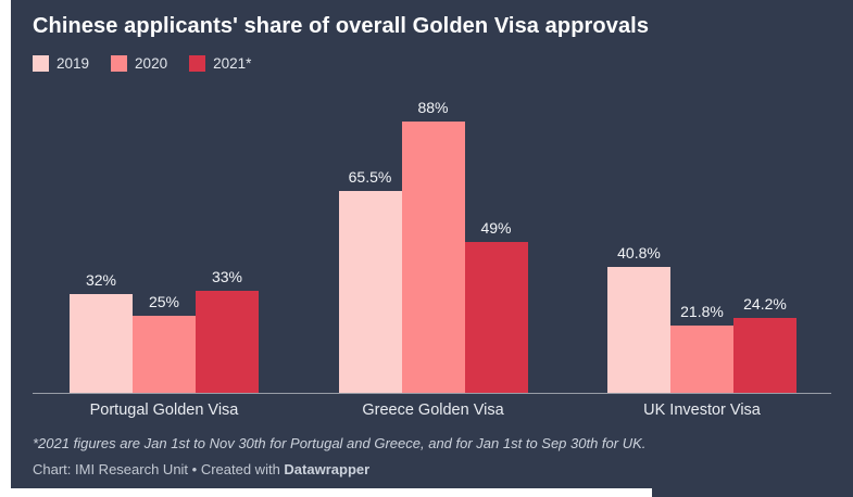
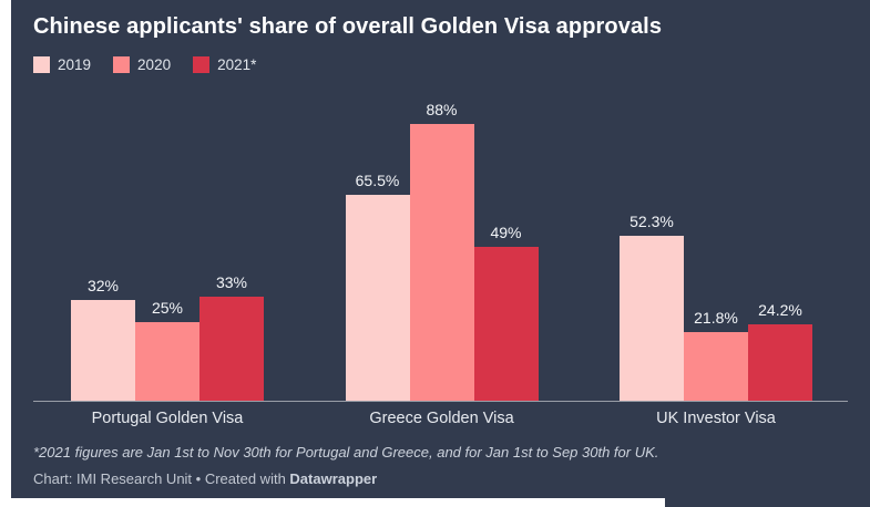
2019/UK Investor Visa: 40.8% -> 52.3%
